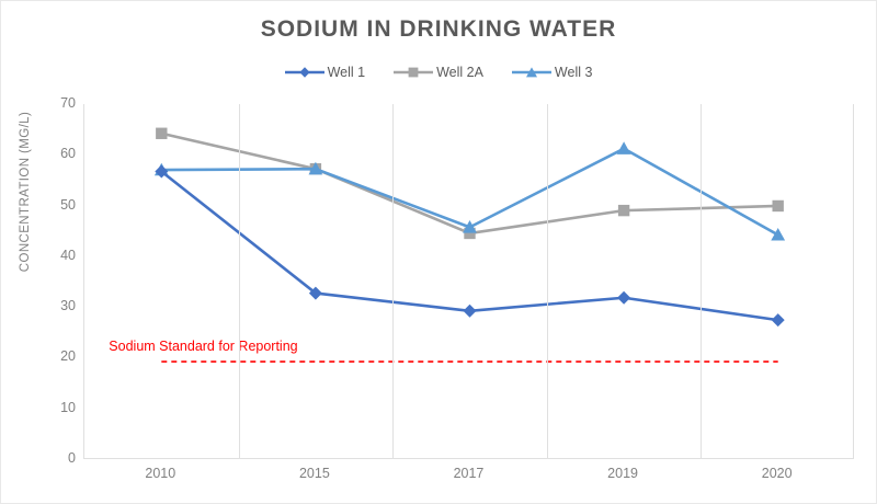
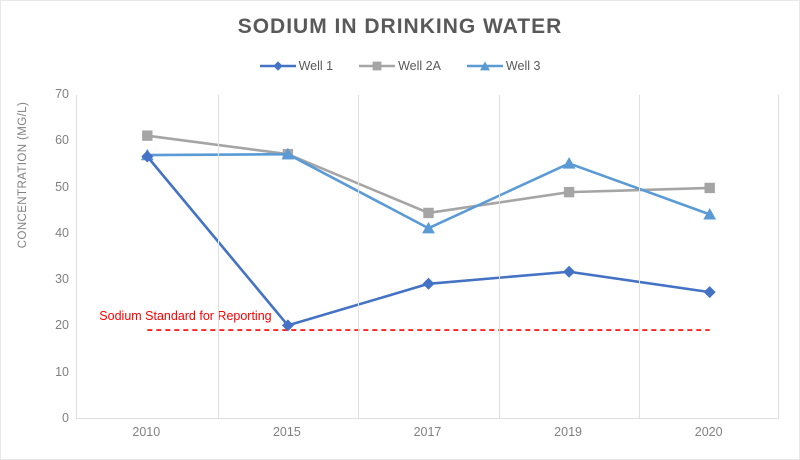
Well 2A/2010: 64 -> 61
Well 1/2015: 32 -> 20
Well 3/2017: 46 -> 41
Well 3/2019: 61 -> 55
